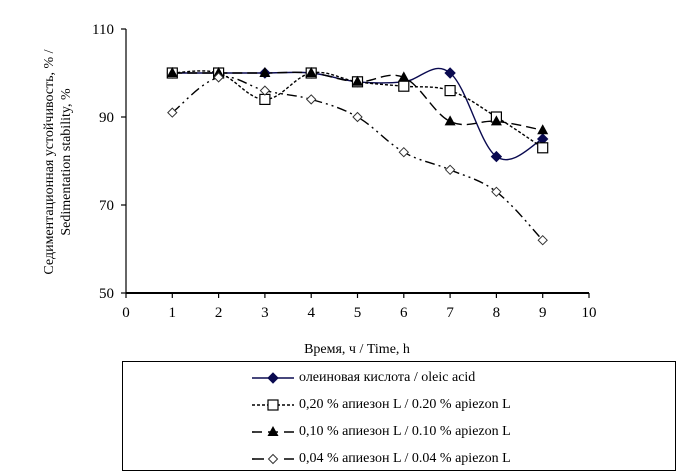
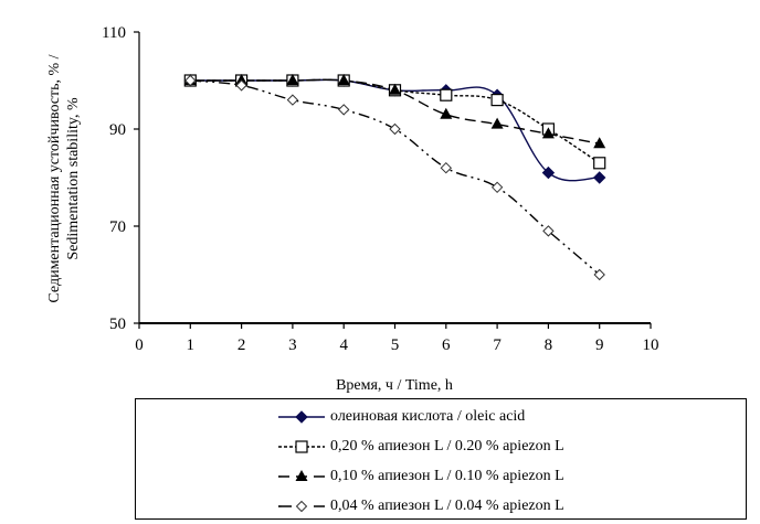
0,04 % апиезон L / 0.04 % apiezon L/1: 91 -> 100
0,20 % апиезон L / 0.20 % apiezon L/3: 94 -> 100
0,10 % апиезон L / 0.10 % apiezon L/6: 99 -> 93
олеиновая кислота / oleic acid/7: 100 -> 97
0,10 % апиезон L / 0.10 % apiezon L/7: 89 -> 91
0,04 % апиезон L / 0.04 % apiezon L/8: 73 -> 69
олеиновая кислота / oleic acid/9: 85 -> 80
0,04 % апиезон L / 0.04 % apiezon L/9: 62 -> 60
